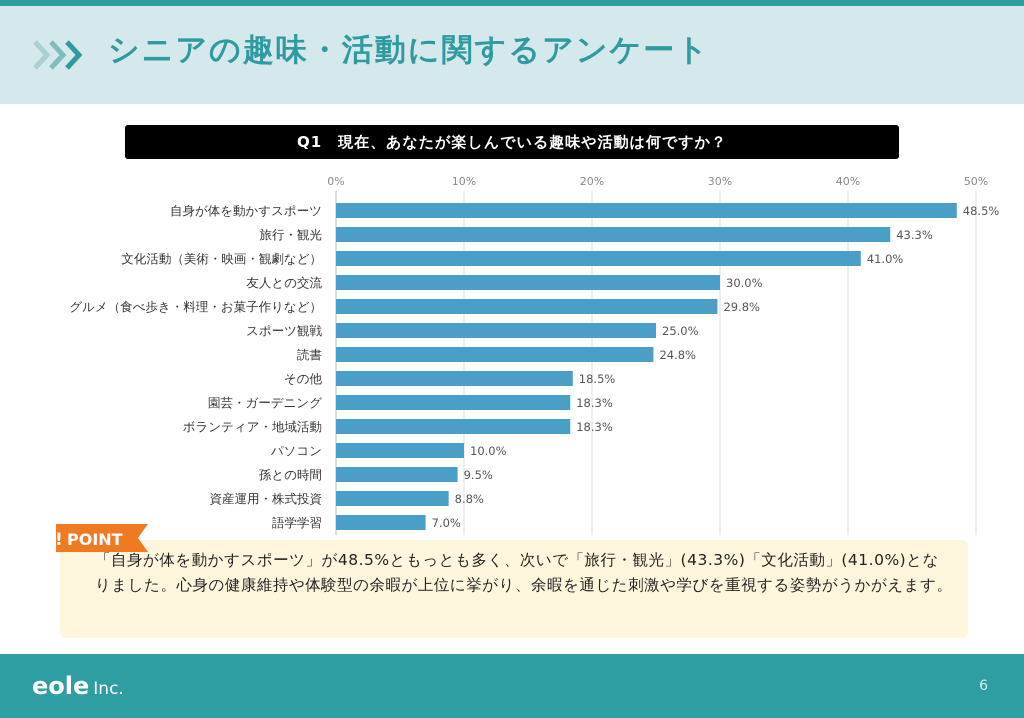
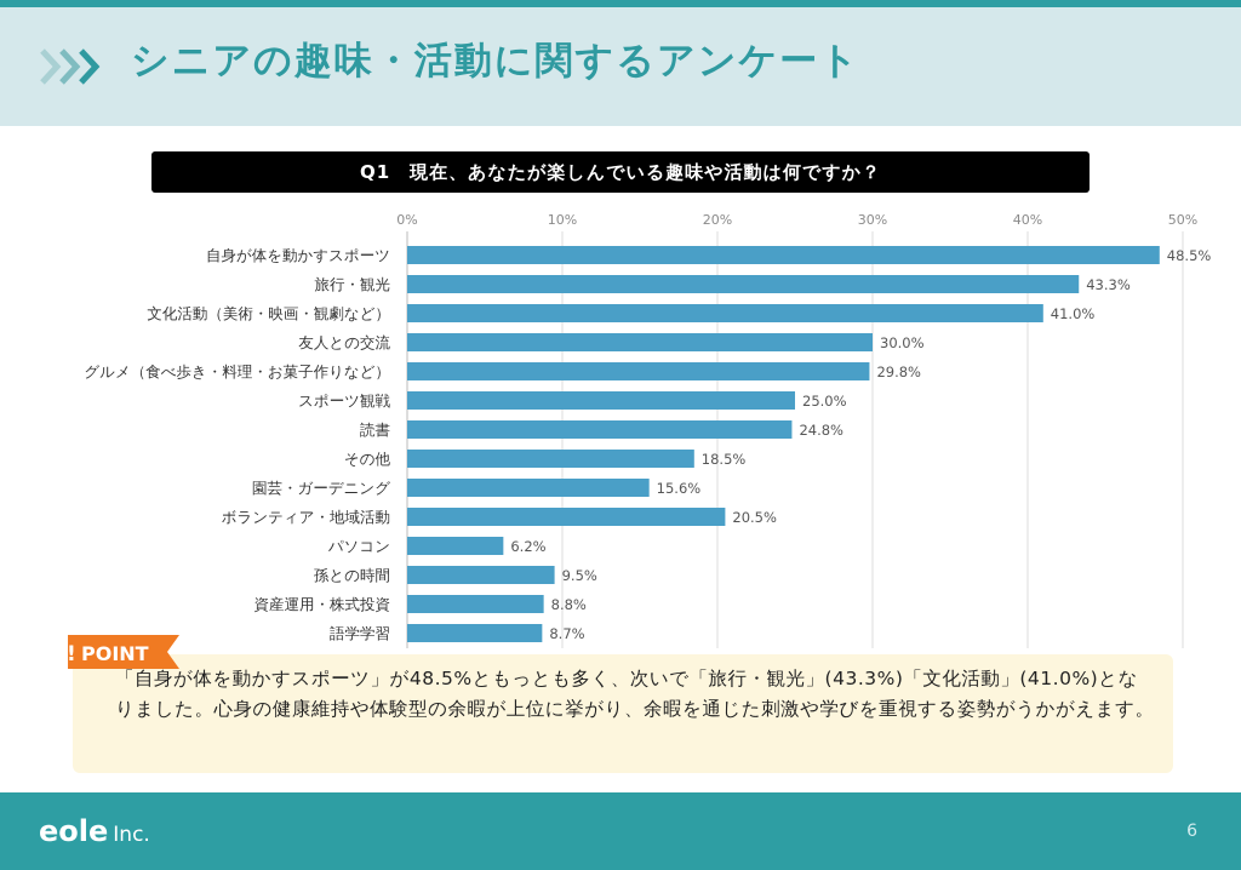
園芸・ガーデニング: 18.3% -> 15.6%
ボランティア・地域活動: 18.3% -> 20.5%
パソコン: 10.0% -> 6.2%
語学学習: 7.0% -> 8.7%
